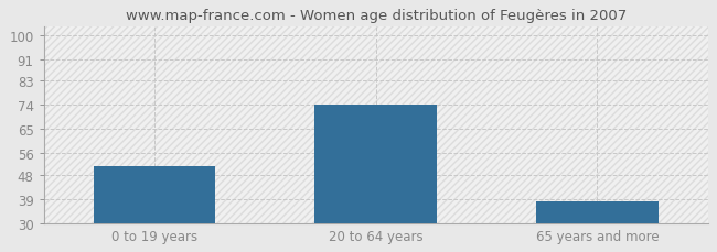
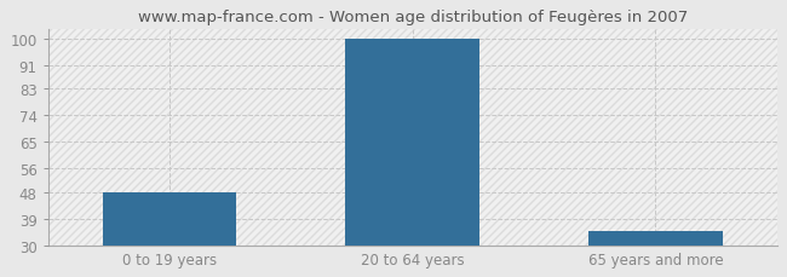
0 to 19 years: 51 -> 48
20 to 64 years: 74 -> 100
65 years and more: 38 -> 35
